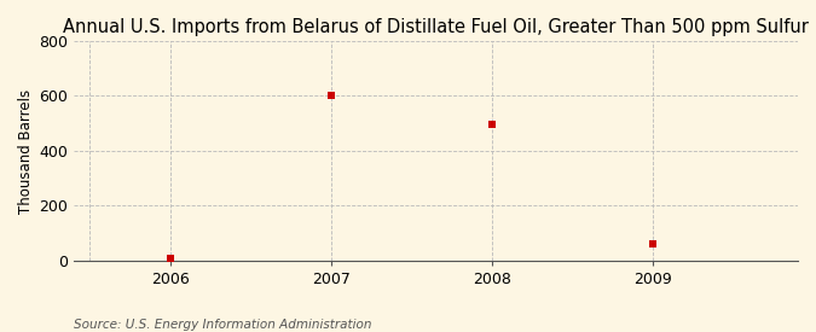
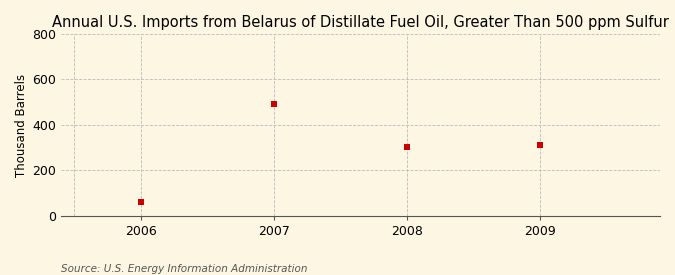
2006: 10 -> 60
2007: 601 -> 490
2008: 497 -> 305
2009: 63 -> 310
